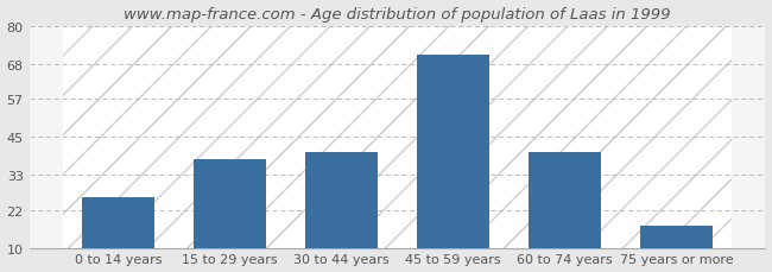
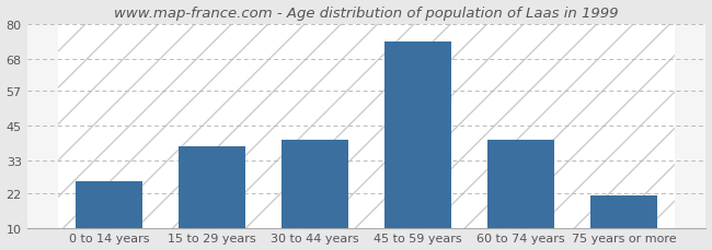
45 to 59 years: 71 -> 74
75 years or more: 17 -> 21
